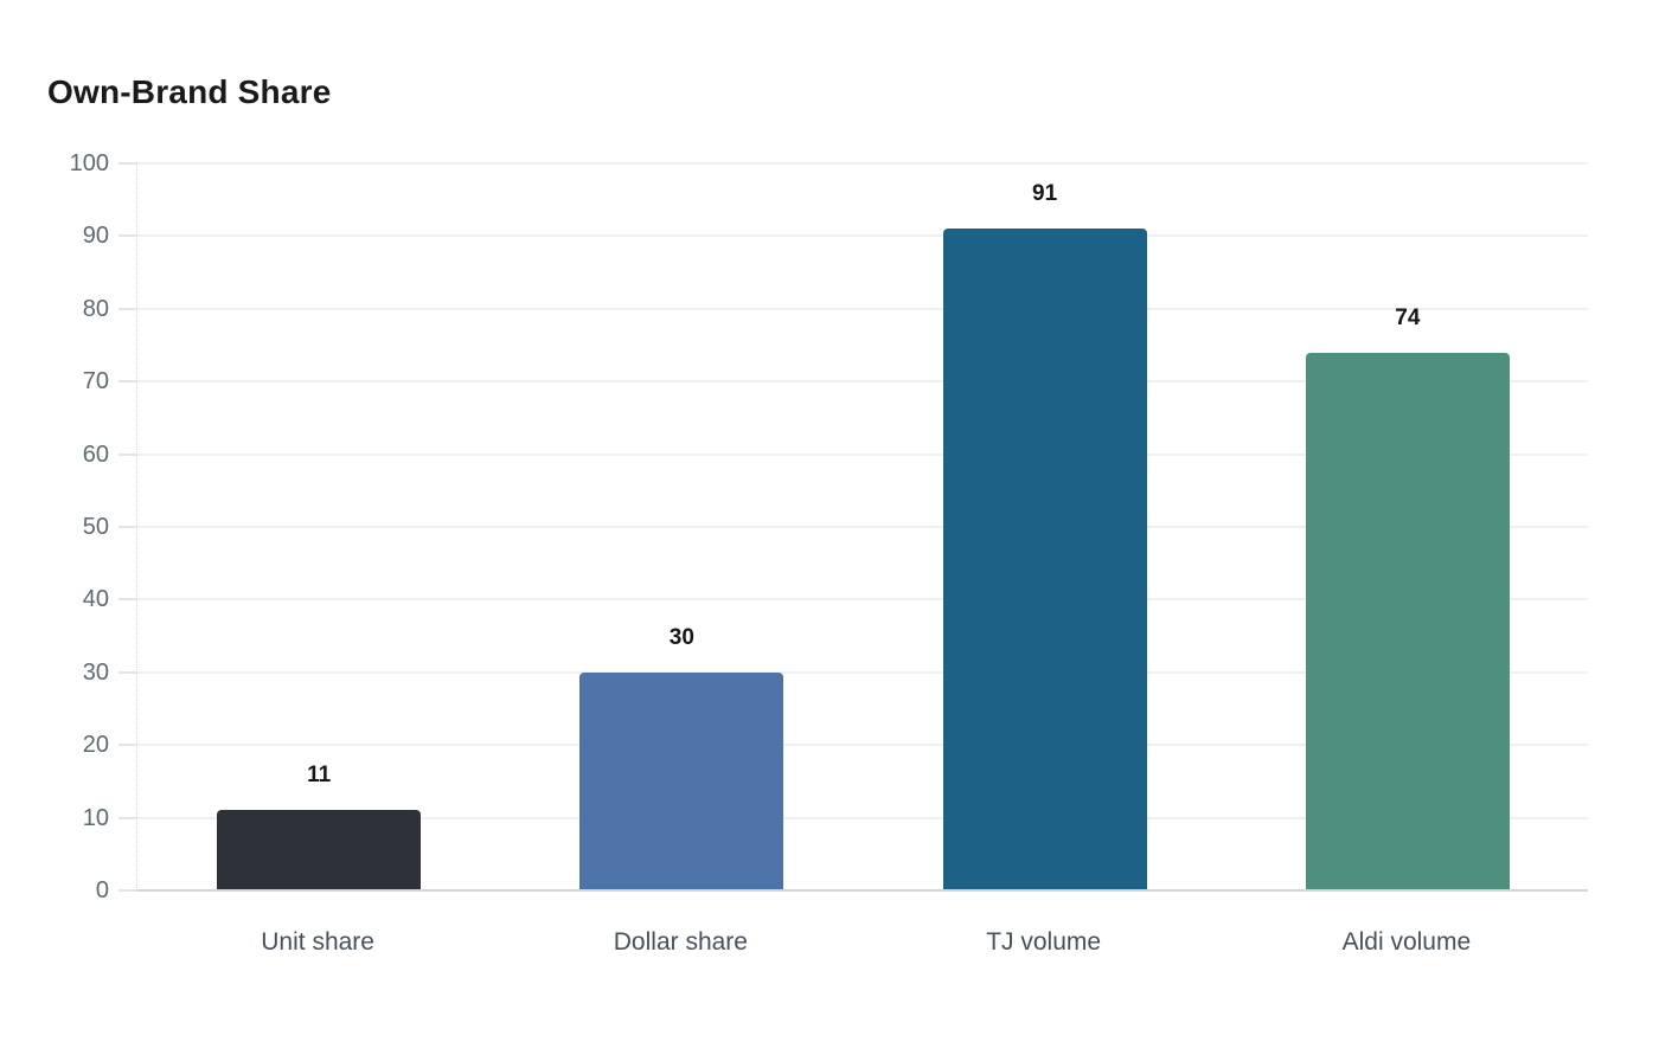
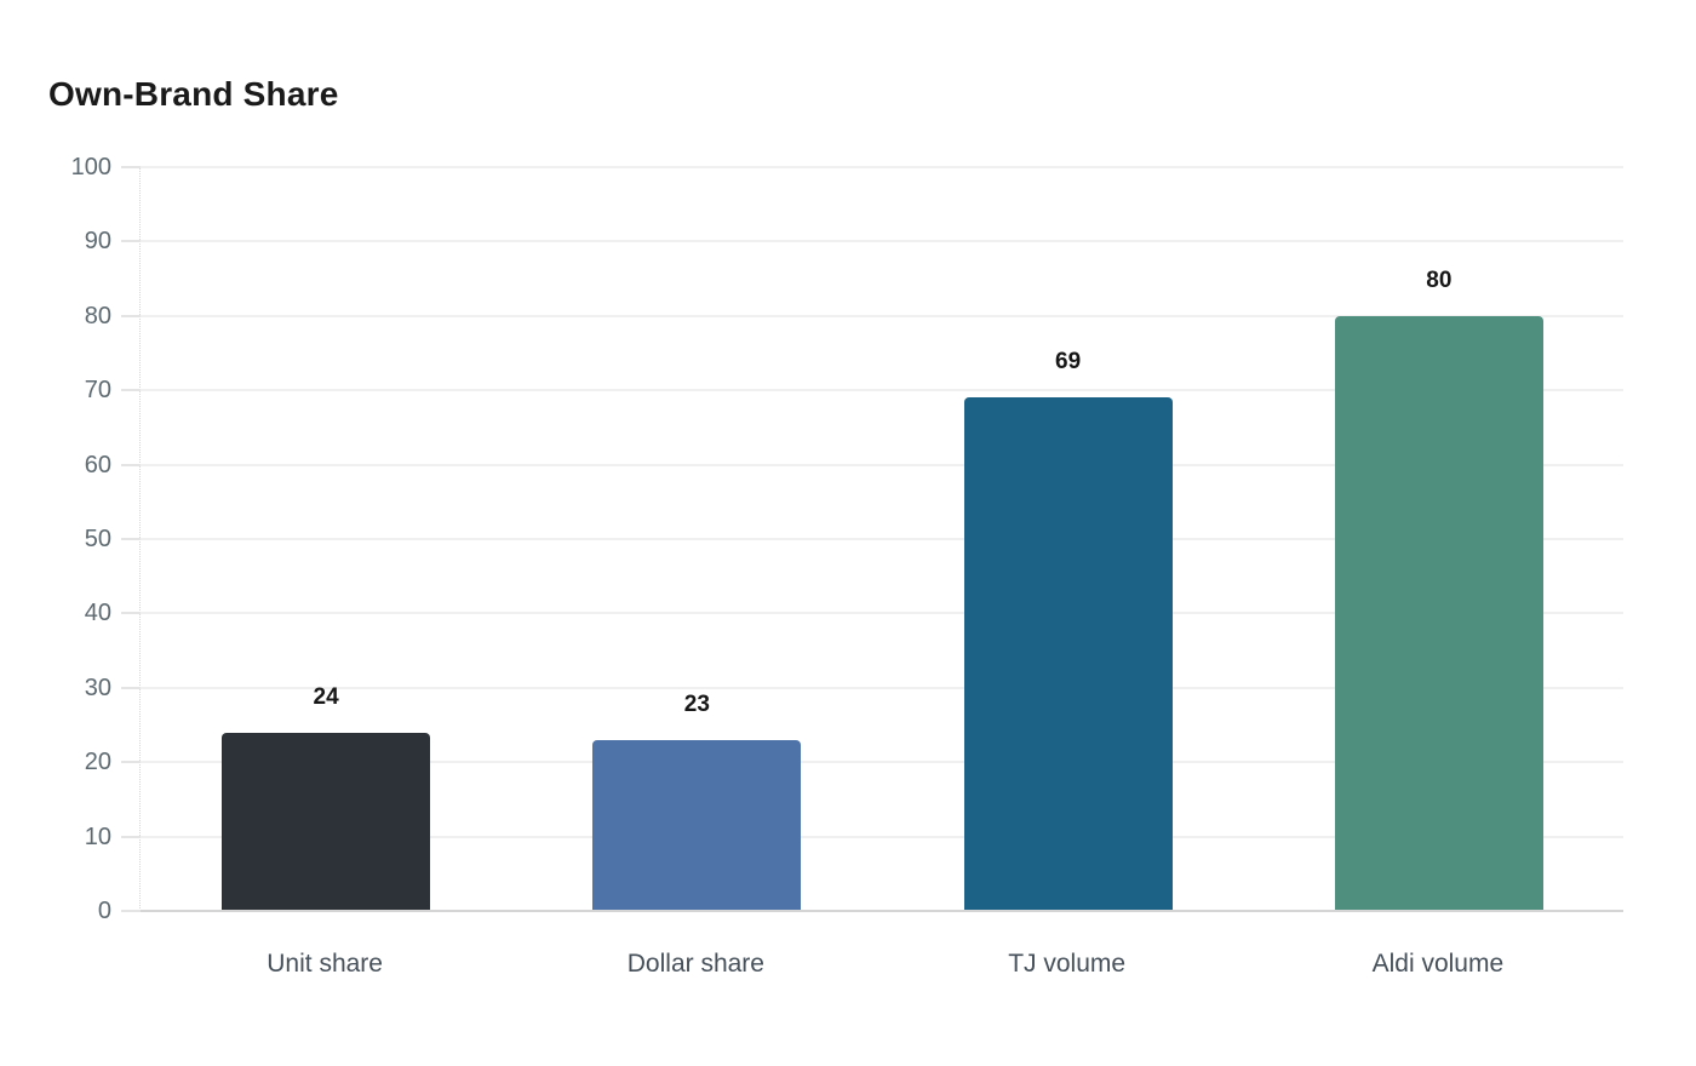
Unit share: 11 -> 24
Dollar share: 30 -> 23
TJ volume: 91 -> 69
Aldi volume: 74 -> 80
